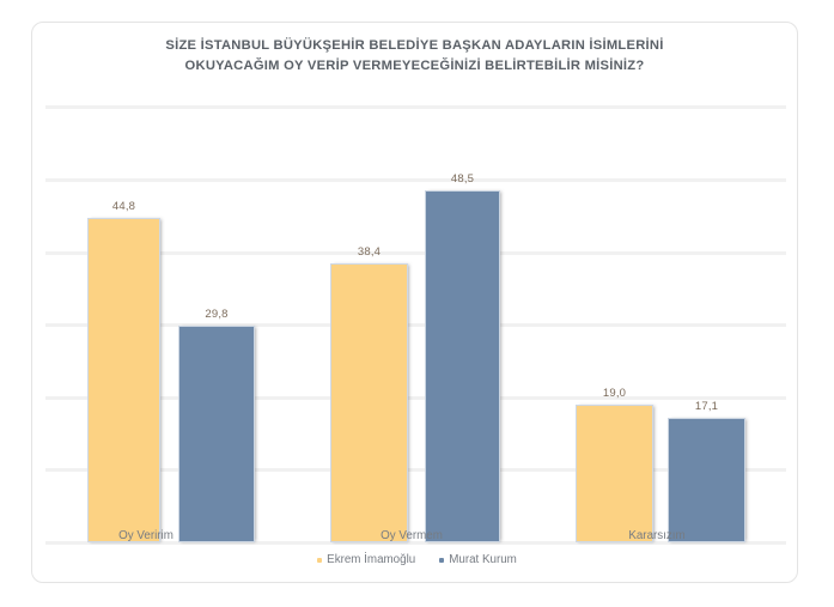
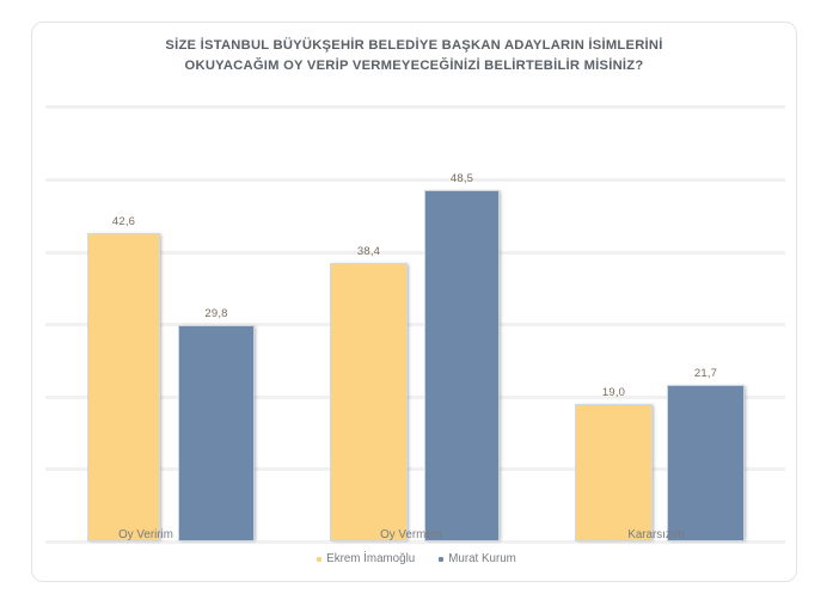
Ekrem İmamoğlu/Oy Veririm: 44,8 -> 42,6
Murat Kurum/Kararsızım: 17,1 -> 21,7
